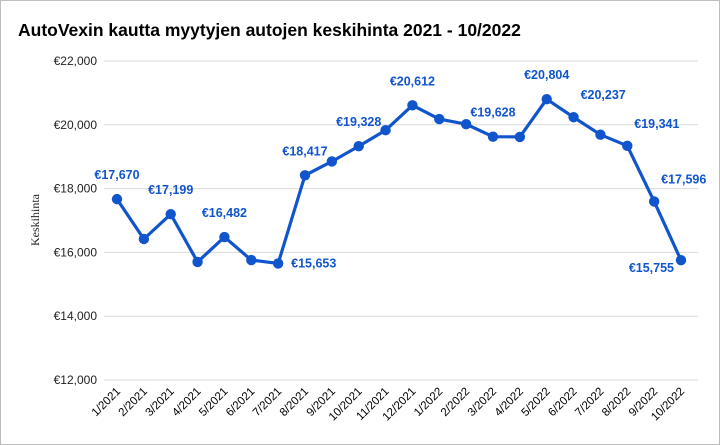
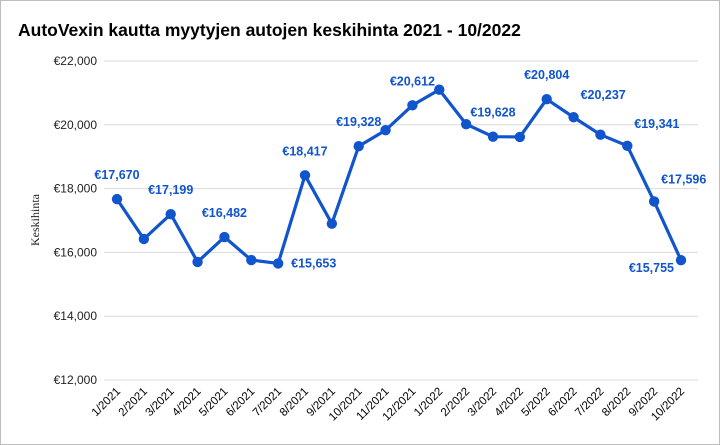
9/2021: €18800 -> €16900
1/2022: €20200 -> €21100
